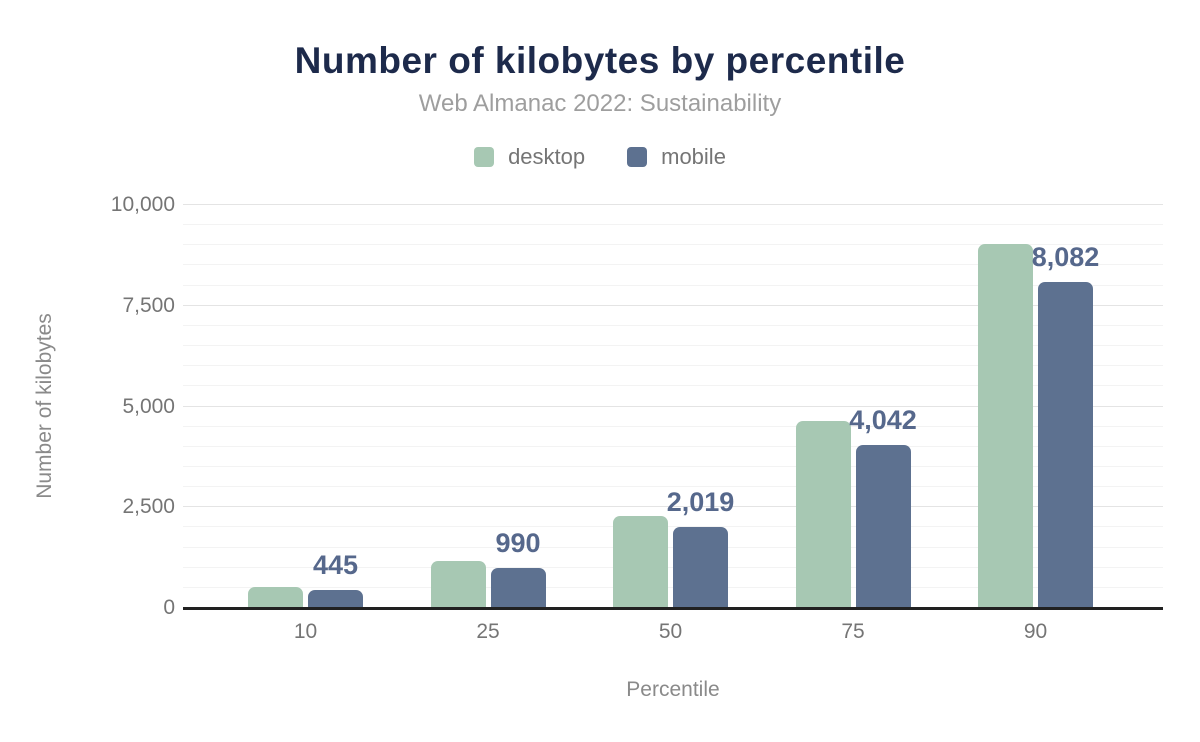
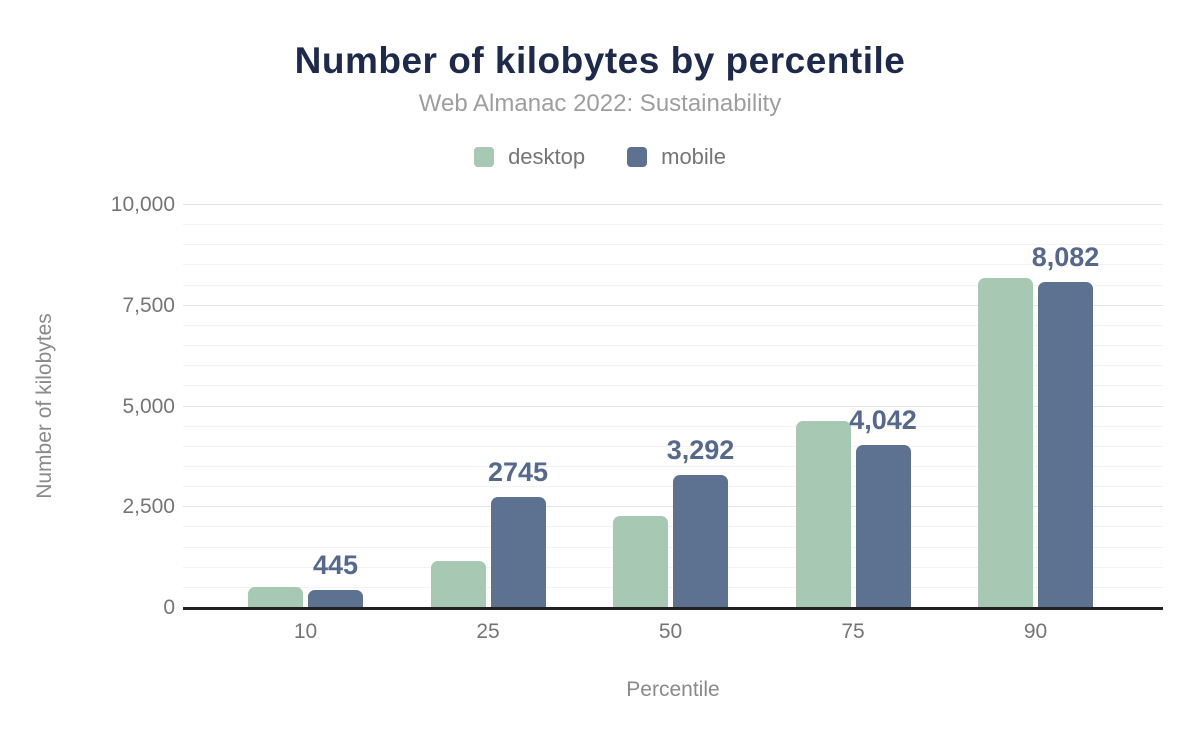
mobile/25: 990 -> 2745
mobile/50: 2,019 -> 3,292
desktop/90: 9000 -> 8200
